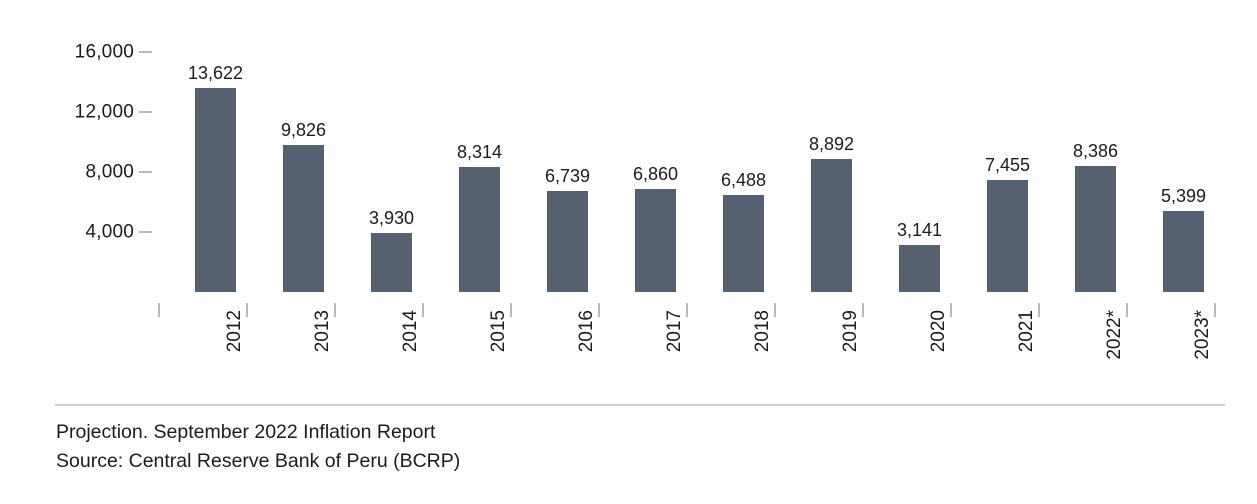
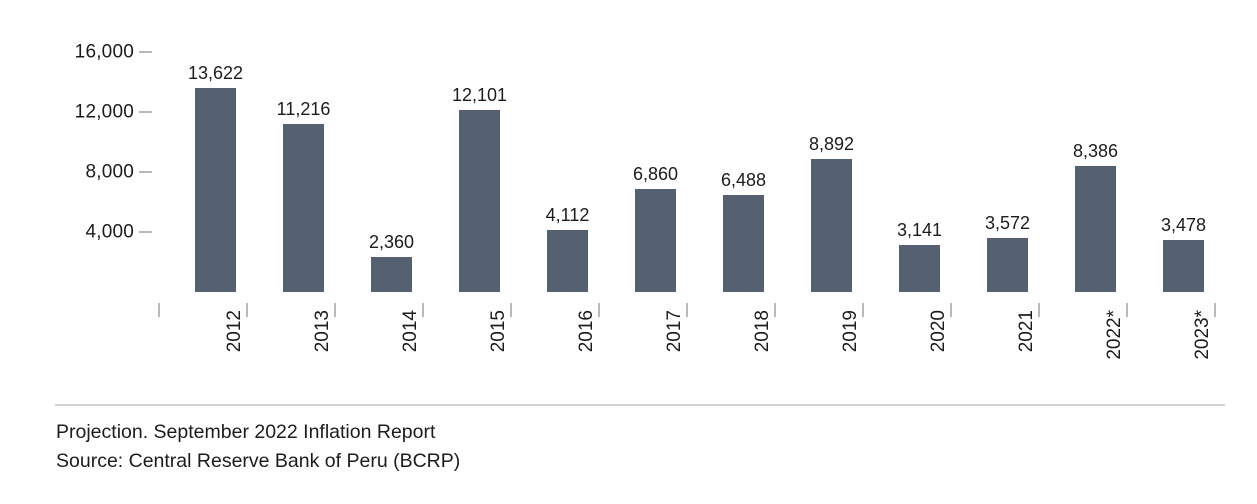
2013: 9,826 -> 11,216
2014: 3,930 -> 2,360
2015: 8,314 -> 12,101
2016: 6,739 -> 4,112
2021: 7,455 -> 3,572
2023*: 5,399 -> 3,478
